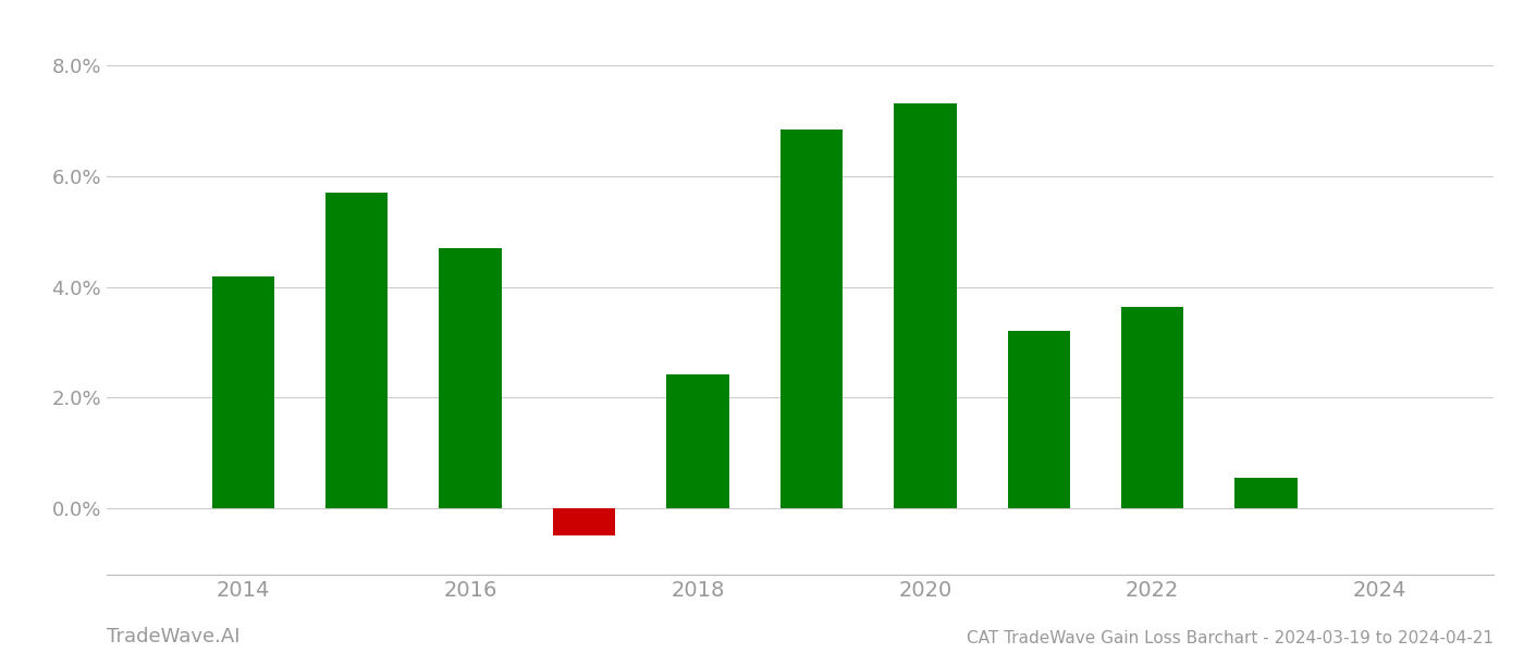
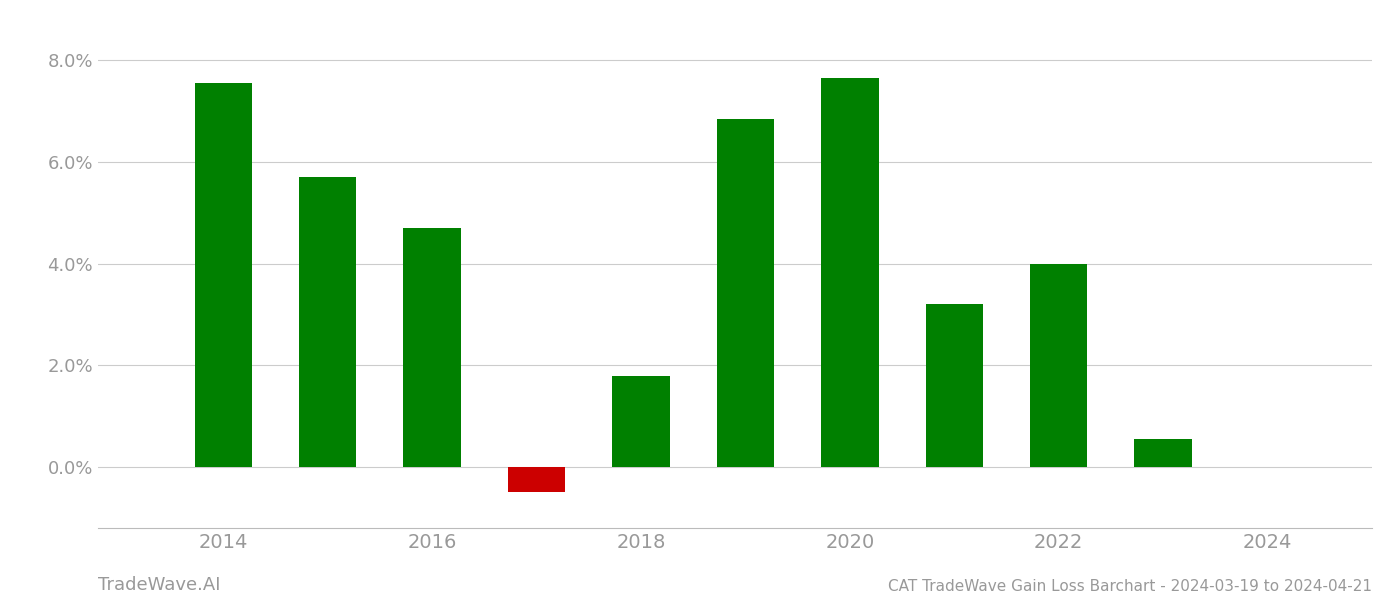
2014: 4.20% -> 7.55%
2018: 2.42% -> 1.80%
2020: 7.32% -> 7.65%
2022: 3.64% -> 4.00%
